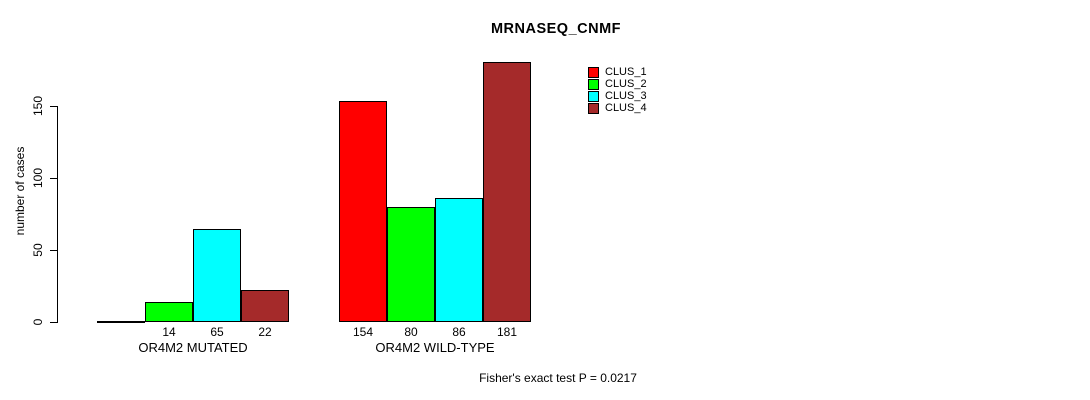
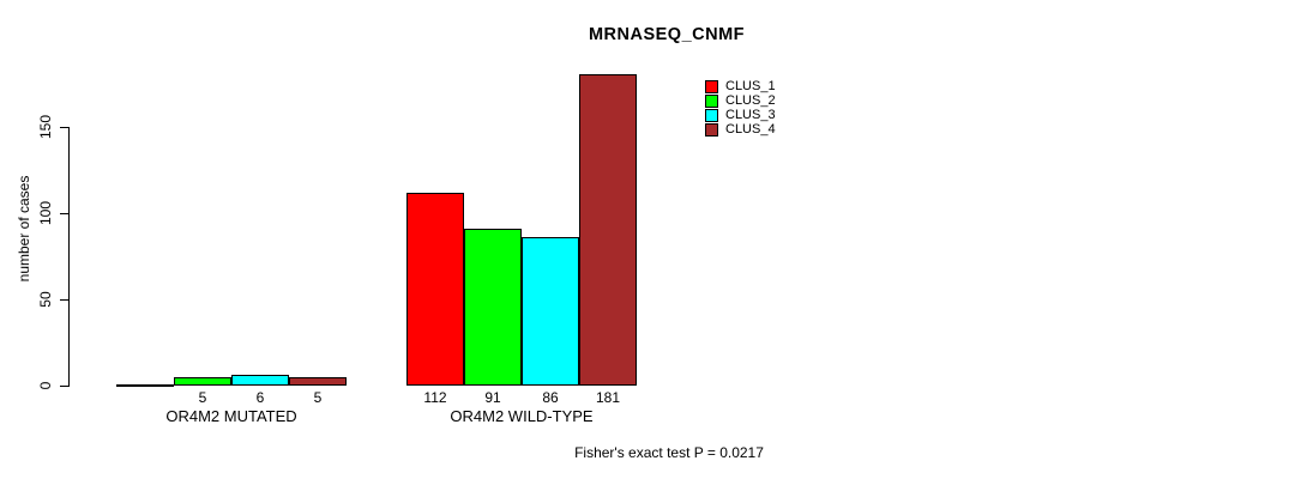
CLUS_2/OR4M2 MUTATED: 14 -> 5
CLUS_3/OR4M2 MUTATED: 65 -> 6
CLUS_4/OR4M2 MUTATED: 22 -> 5
CLUS_1/OR4M2 WILD-TYPE: 154 -> 112
CLUS_2/OR4M2 WILD-TYPE: 80 -> 91
